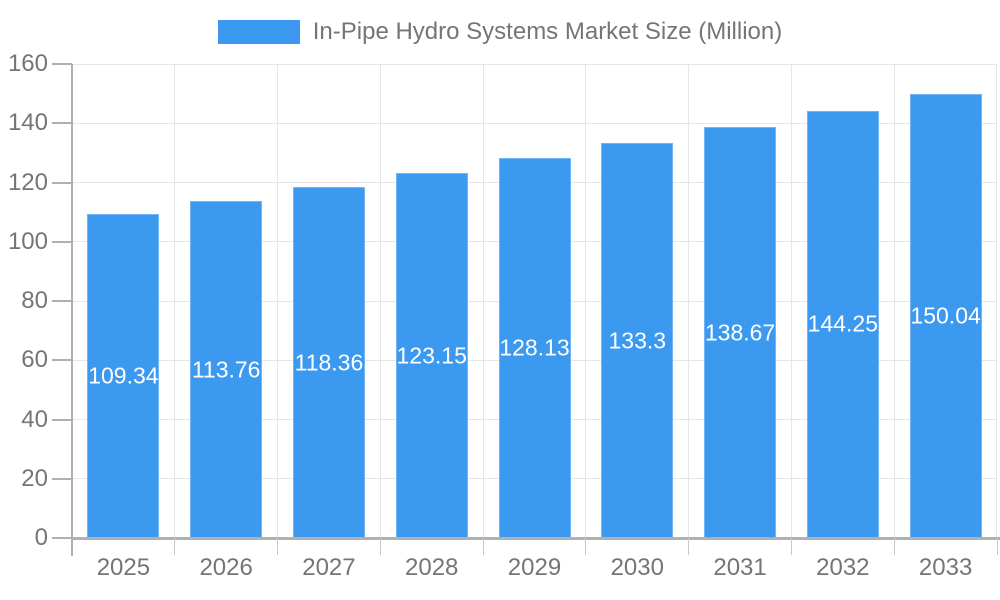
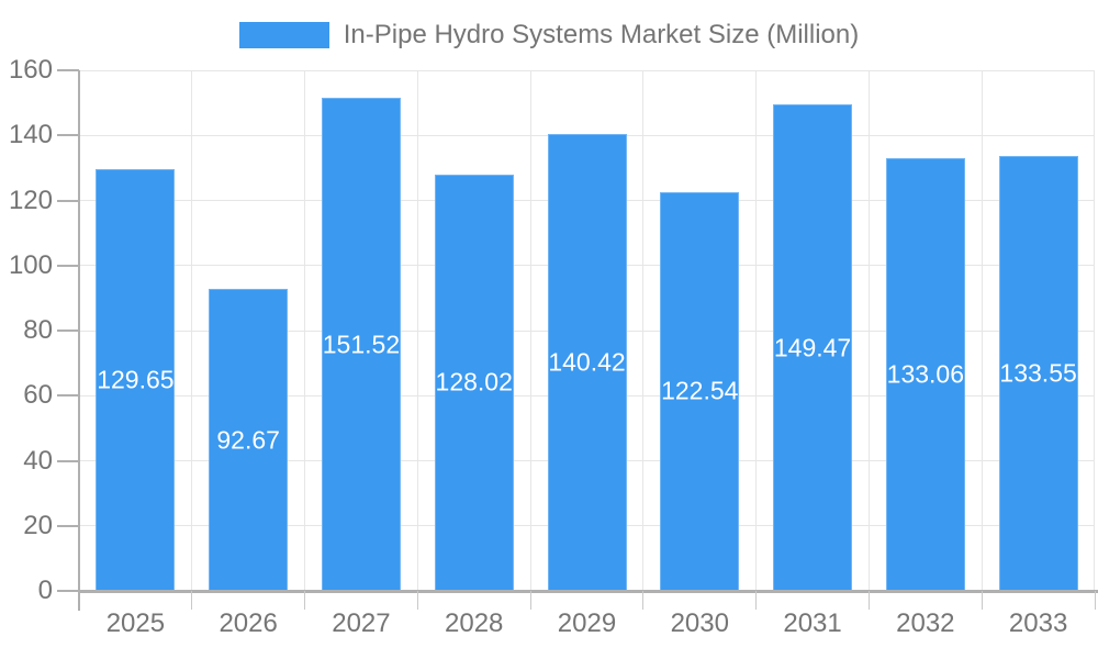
2025: 109.34 -> 129.65
2026: 113.76 -> 92.67
2027: 118.36 -> 151.52
2028: 123.15 -> 128.02
2029: 128.13 -> 140.42
2030: 133.3 -> 122.54
2031: 138.67 -> 149.47
2032: 144.25 -> 133.06
2033: 150.04 -> 133.55
